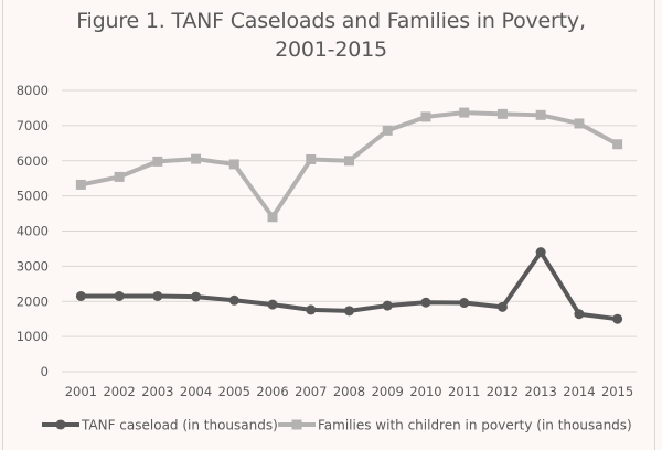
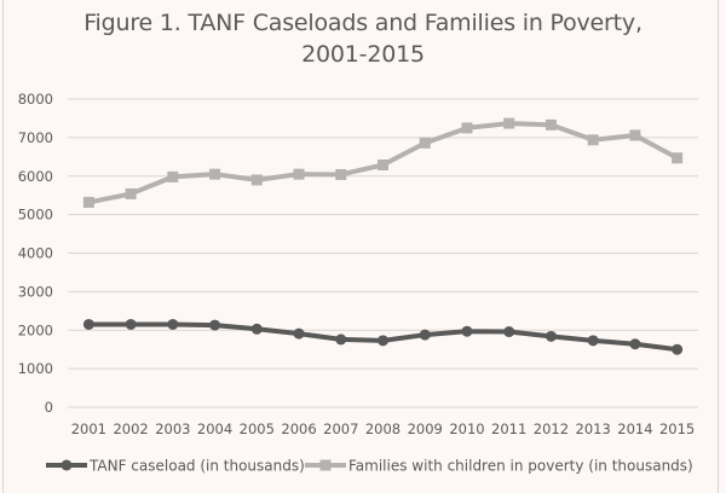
Families with children in poverty (in thousands)/2006: 4400 -> 6000
Families with children in poverty (in thousands)/2008: 6000 -> 6300
TANF caseload (in thousands)/2013: 3400 -> 1700
Families with children in poverty (in thousands)/2013: 7300 -> 6900
